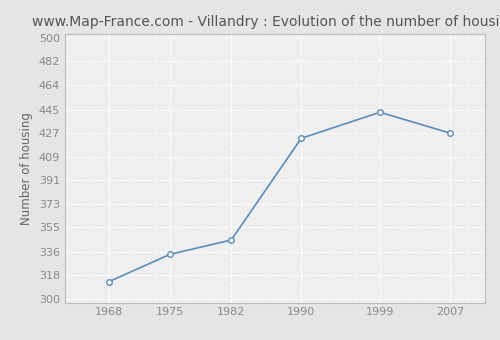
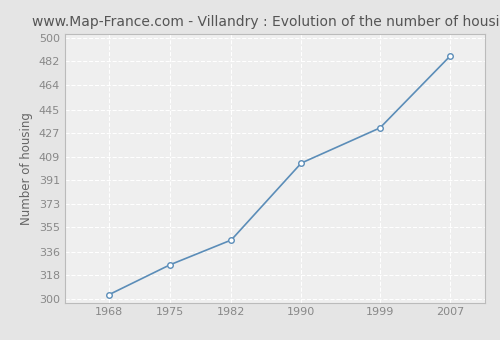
1968: 313 -> 303
1975: 334 -> 326
1990: 423 -> 404
1999: 443 -> 431
2007: 427 -> 486
